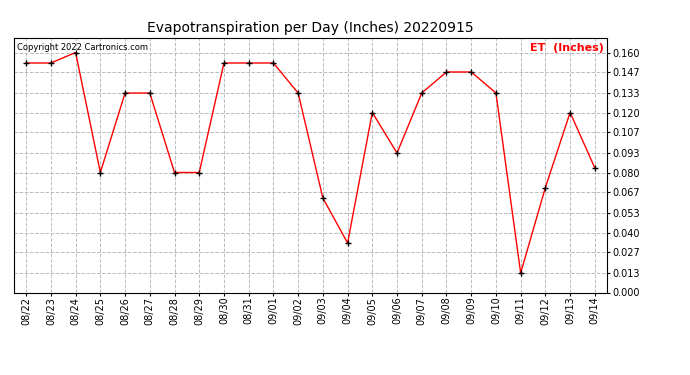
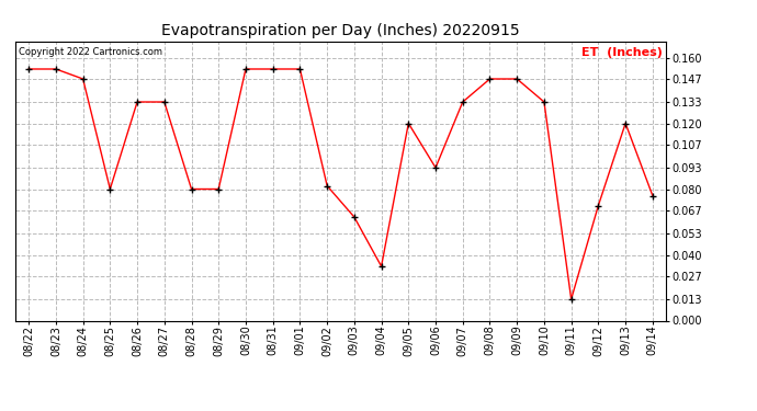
08/24: 0.160 -> 0.147
09/02: 0.133 -> 0.082
09/14: 0.083 -> 0.076
